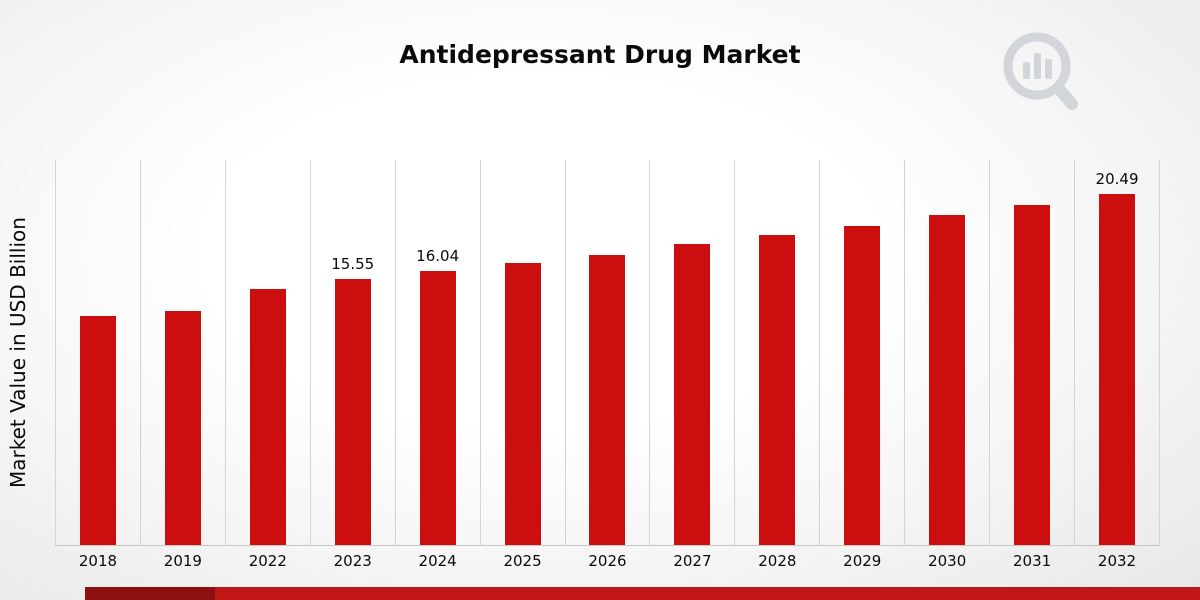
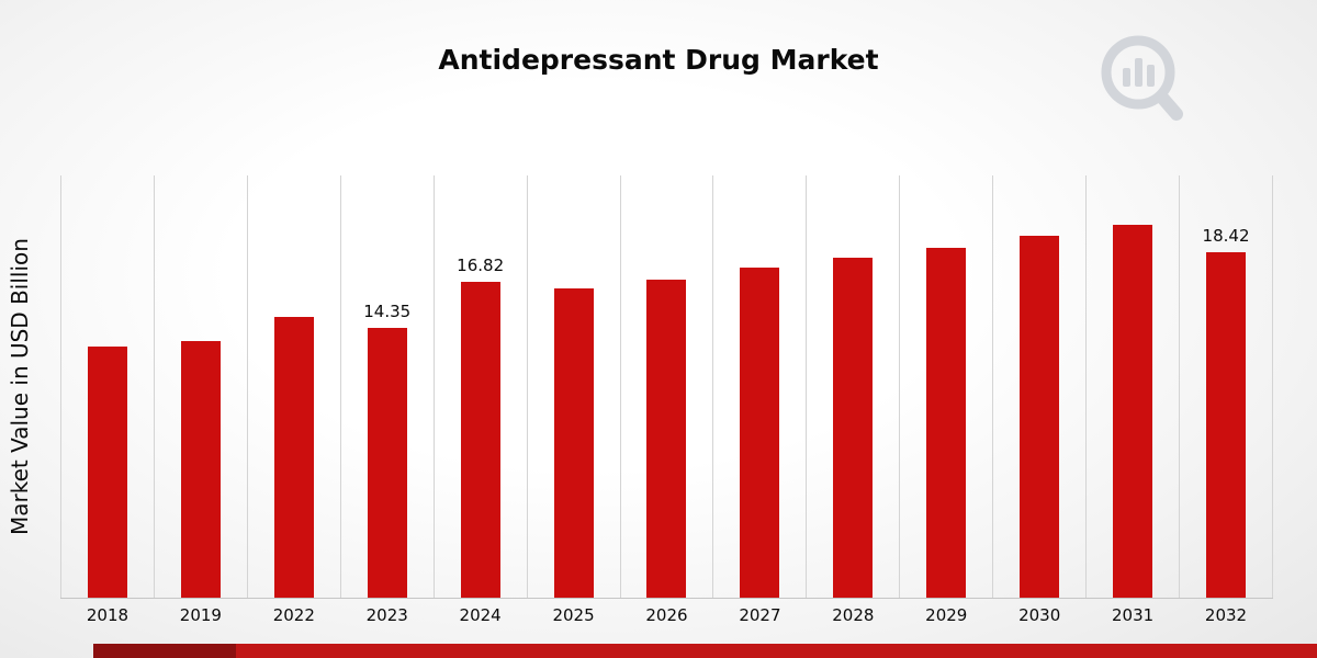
2023: 15.55 -> 14.35
2024: 16.04 -> 16.82
2032: 20.49 -> 18.42
